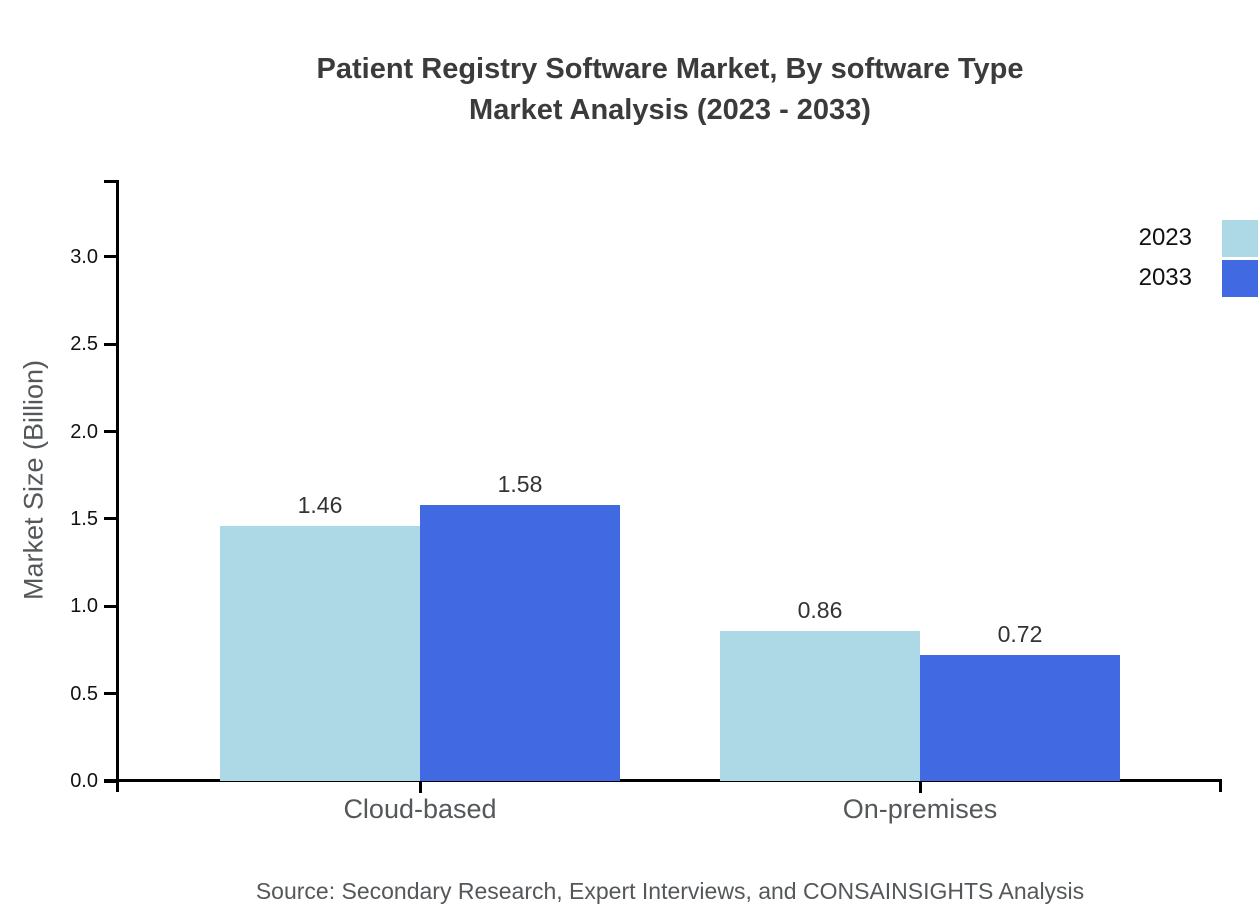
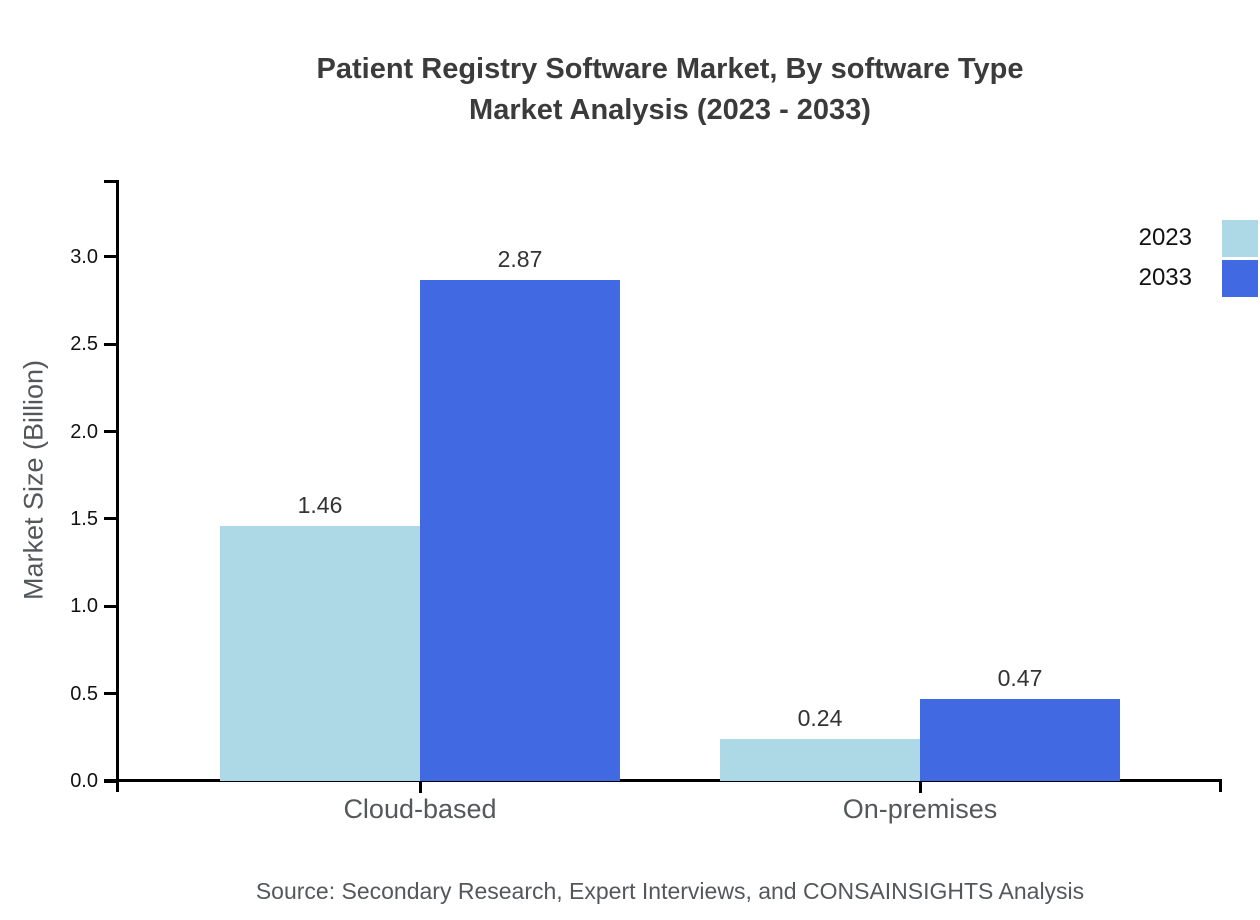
2033/Cloud-based: 1.58 -> 2.87
2023/On-premises: 0.86 -> 0.24
2033/On-premises: 0.72 -> 0.47
